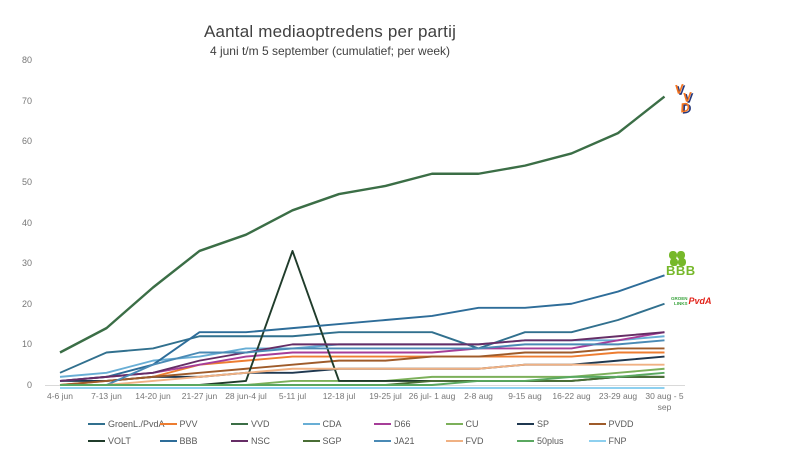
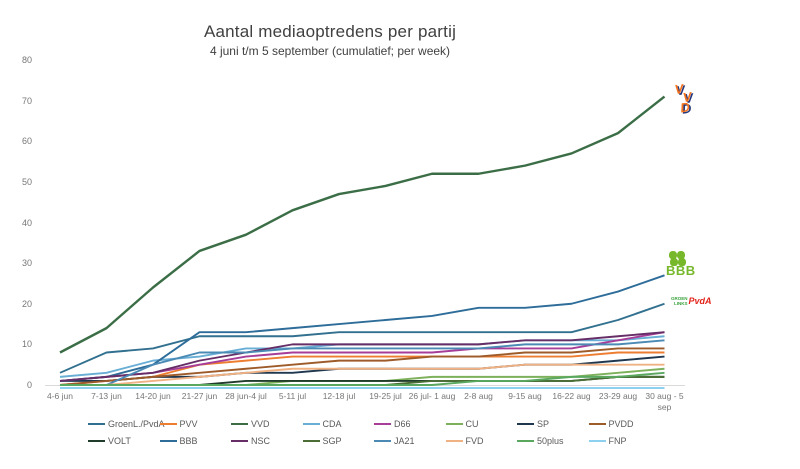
VOLT/5-11 jul: 33 -> 1
GroenL./PvdA/2-8 aug: 9 -> 13
